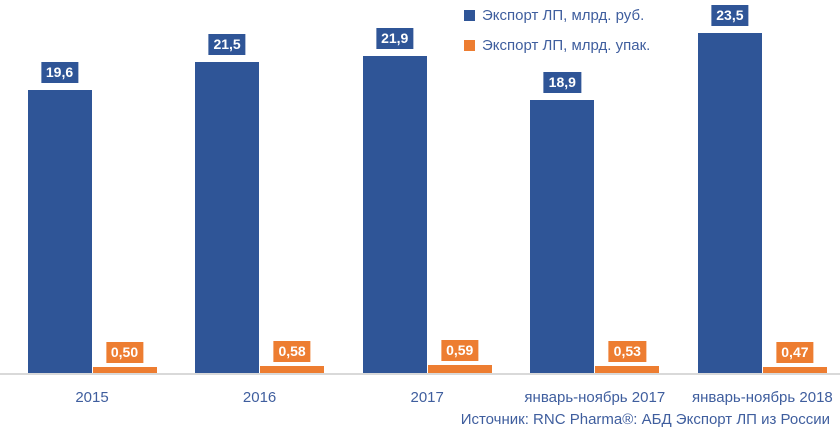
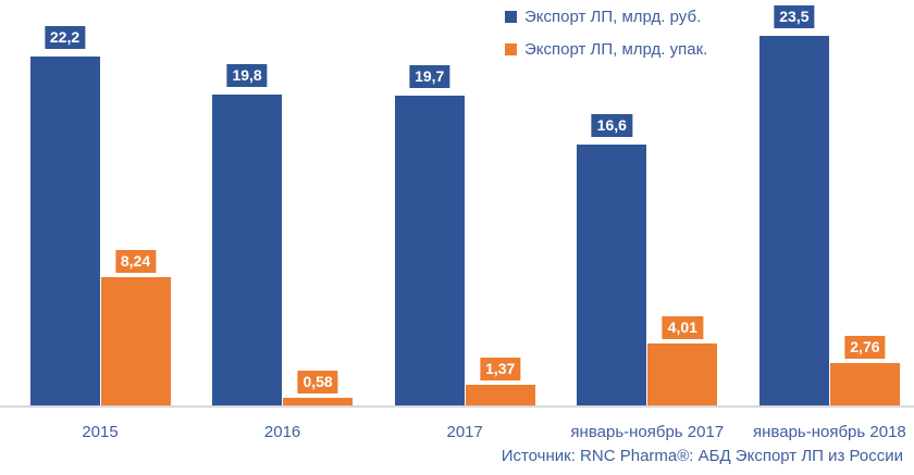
Экспорт ЛП, млрд. руб./2015: 19,6 -> 22,2
Экспорт ЛП, млрд. упак./2015: 0,50 -> 8,24
Экспорт ЛП, млрд. руб./2016: 21,5 -> 19,8
Экспорт ЛП, млрд. руб./2017: 21,9 -> 19,7
Экспорт ЛП, млрд. упак./2017: 0,59 -> 1,37
Экспорт ЛП, млрд. руб./январь-ноябрь 2017: 18,9 -> 16,6
Экспорт ЛП, млрд. упак./январь-ноябрь 2017: 0,53 -> 4,01
Экспорт ЛП, млрд. упак./январь-ноябрь 2018: 0,47 -> 2,76
